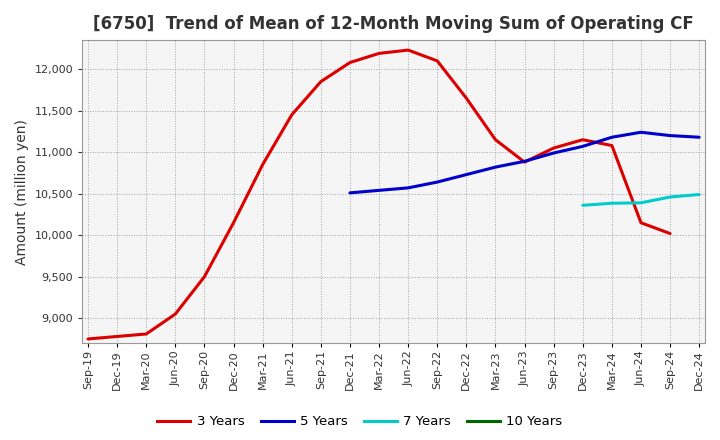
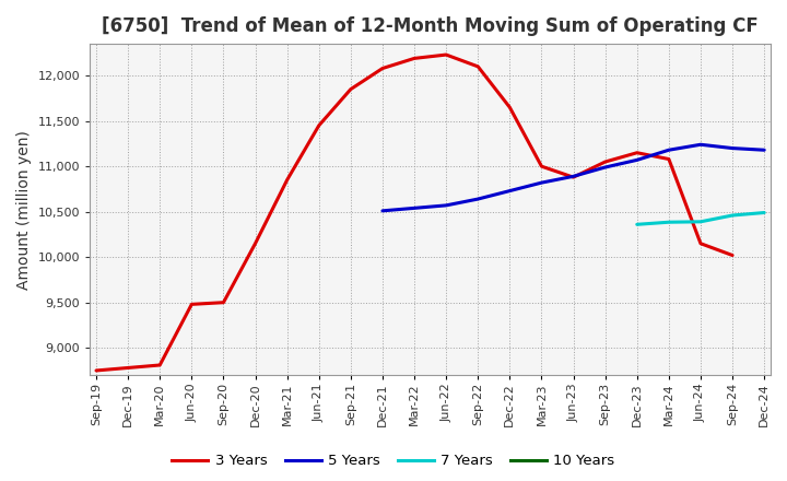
3 Years/Jun-20: 9,050 -> 9,480
3 Years/Mar-23: 11,150 -> 11,000
